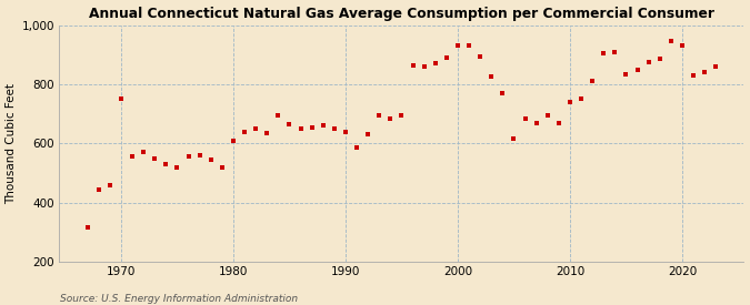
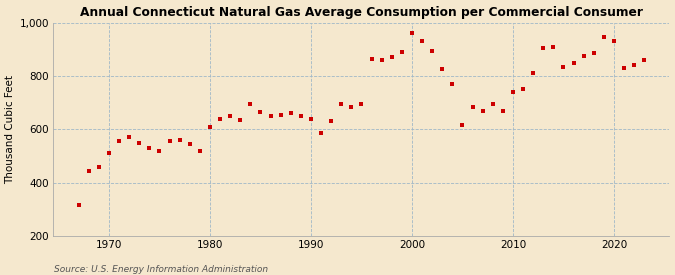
1970: 750 -> 510
2000: 930 -> 960
